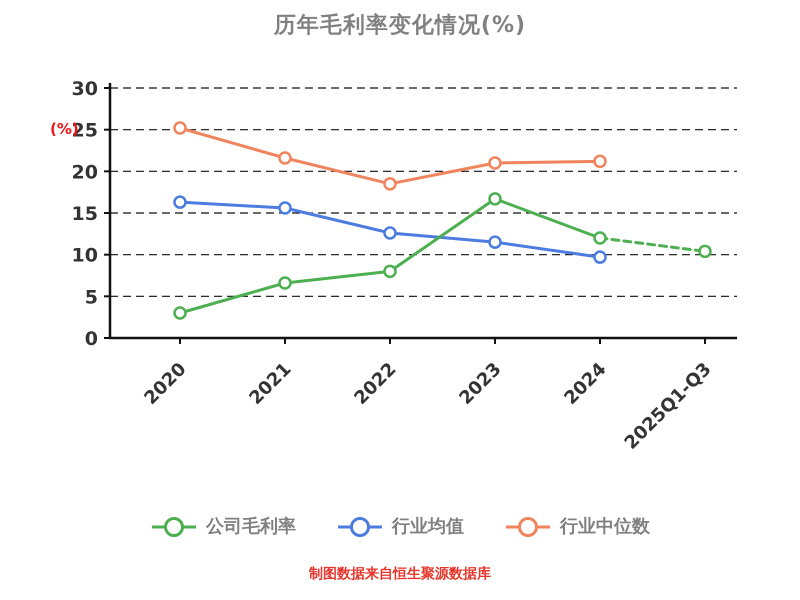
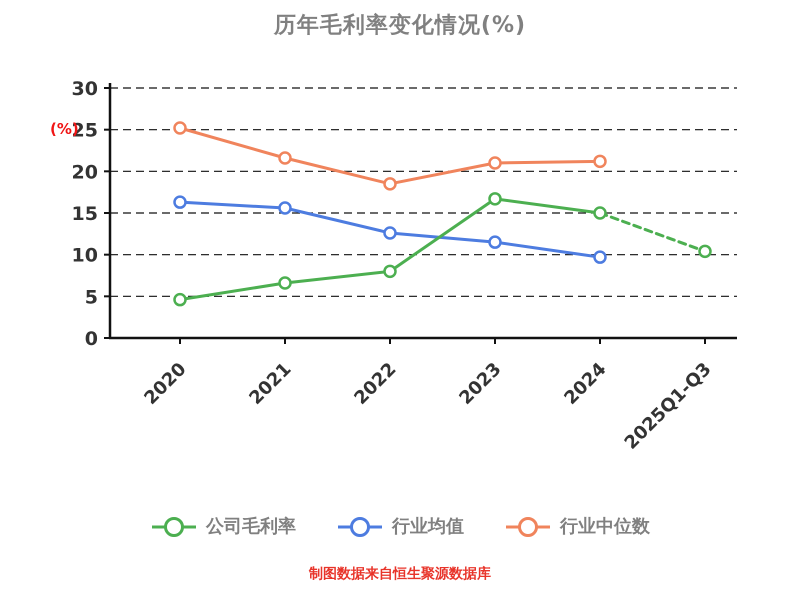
公司毛利率/2020: 3 -> 5
公司毛利率/2024: 12 -> 15
